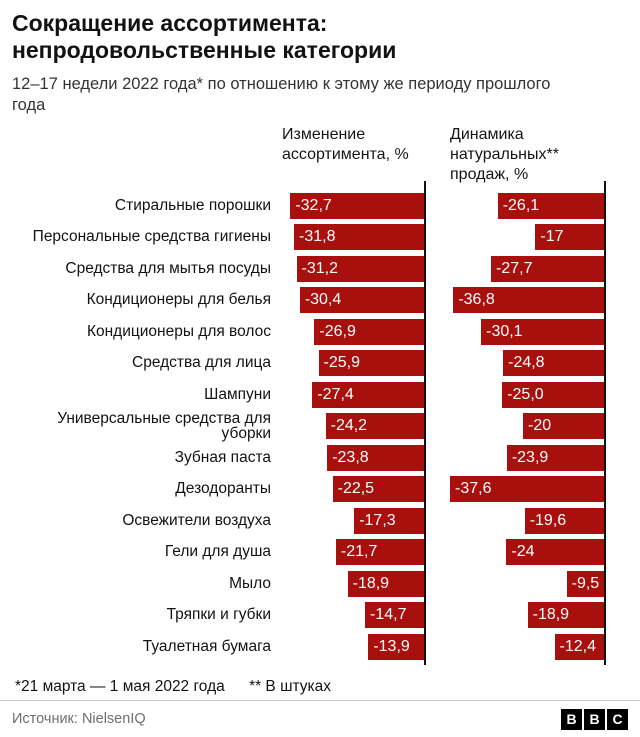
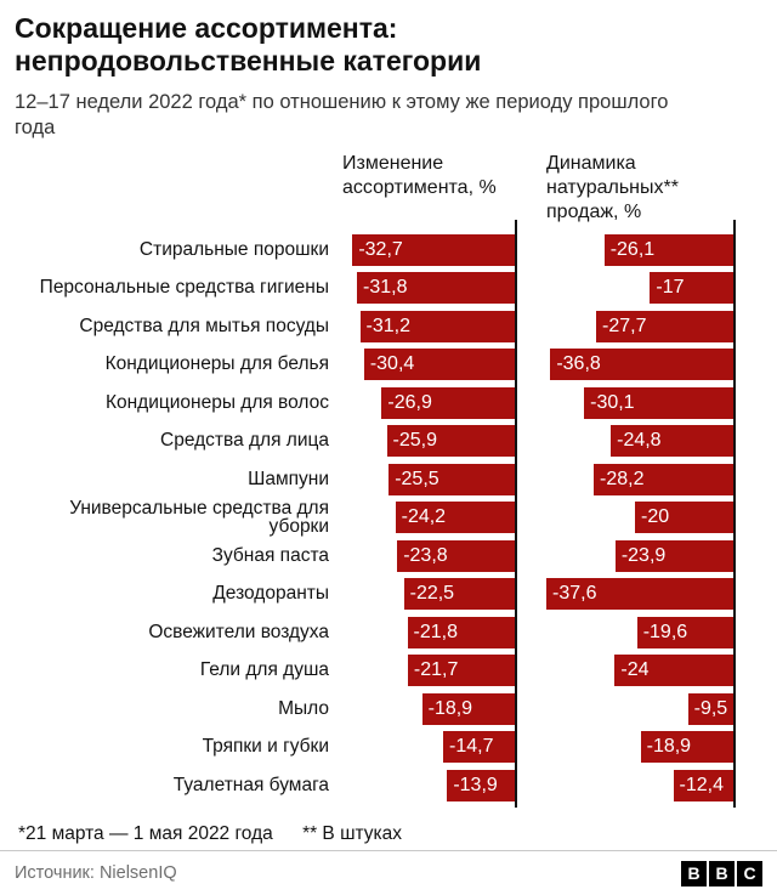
Изменение ассортимента, %/Шампуни: -27,4 -> -25,5
Динамика натуральных** продаж, %/Шампуни: -25,0 -> -28,2
Изменение ассортимента, %/Освежители воздуха: -17,3 -> -21,8
